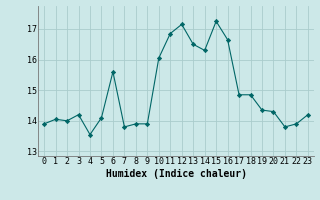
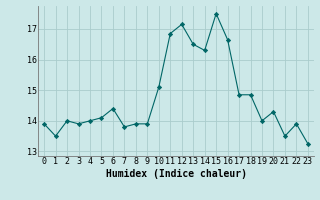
1: 14.05 -> 13.50
3: 14.20 -> 13.90
4: 13.55 -> 14.00
6: 15.60 -> 14.40
10: 16.05 -> 15.10
15: 17.25 -> 17.50
19: 14.35 -> 14.00
21: 13.80 -> 13.50
23: 14.20 -> 13.25
